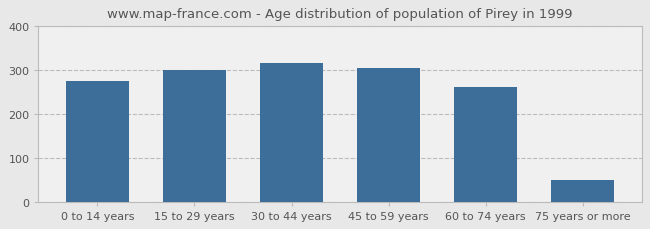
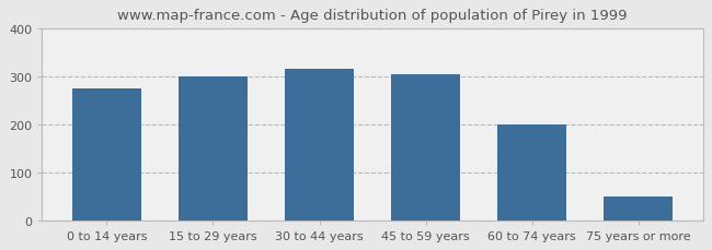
60 to 74 years: 260 -> 200
